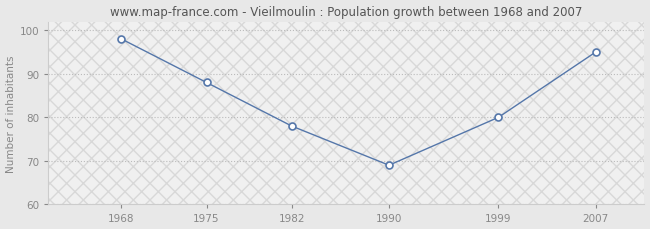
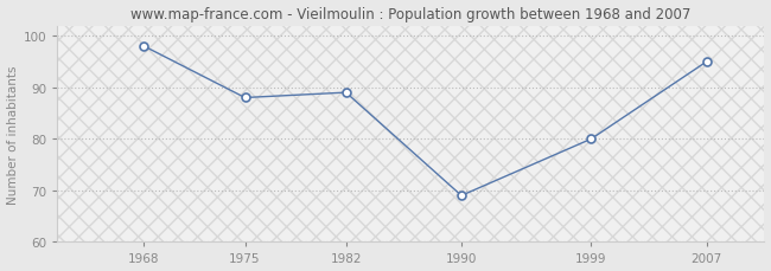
1982: 78 -> 89
